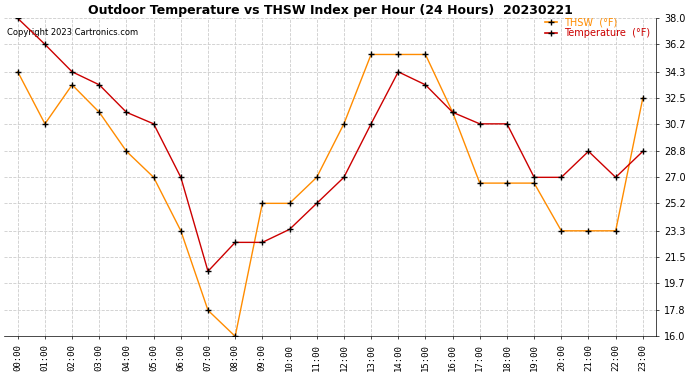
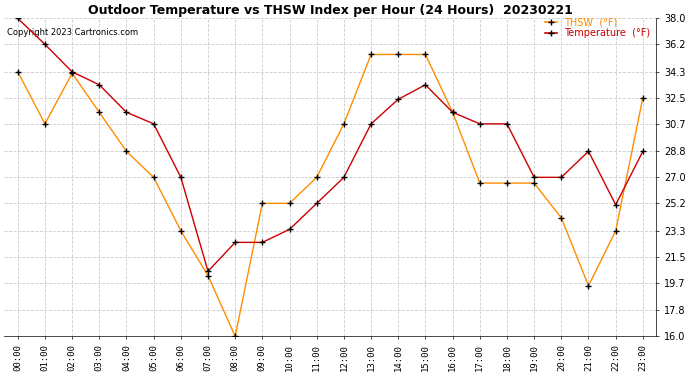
THSW (°F)/02:00: 33.4 -> 34.2
THSW (°F)/07:00: 17.8 -> 20.2
Temperature (°F)/14:00: 34.3 -> 32.4
THSW (°F)/20:00: 23.3 -> 24.2
THSW (°F)/21:00: 23.3 -> 19.5
Temperature (°F)/22:00: 27.0 -> 25.1
